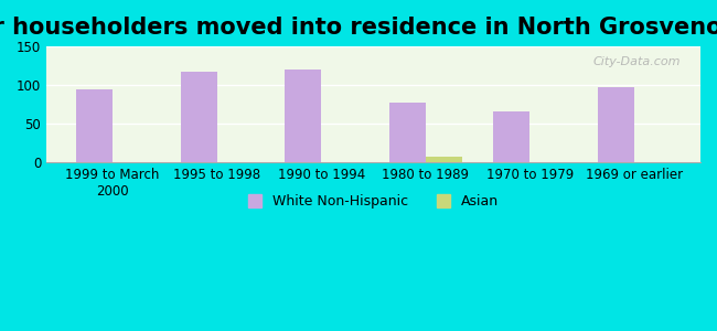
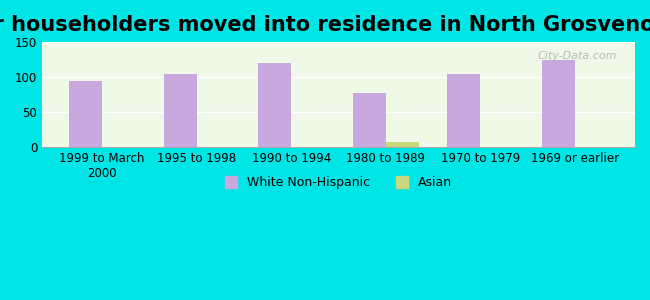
White Non-Hispanic/1995 to 1998: 117 -> 104
White Non-Hispanic/1970 to 1979: 66 -> 104
White Non-Hispanic/1969 or earlier: 97 -> 124
